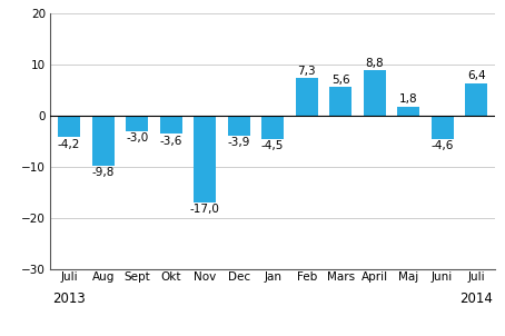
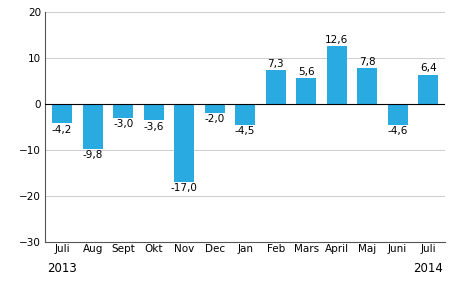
Dec: -3,9 -> -2,0
April: 8,8 -> 12,6
Maj: 1,8 -> 7,8
